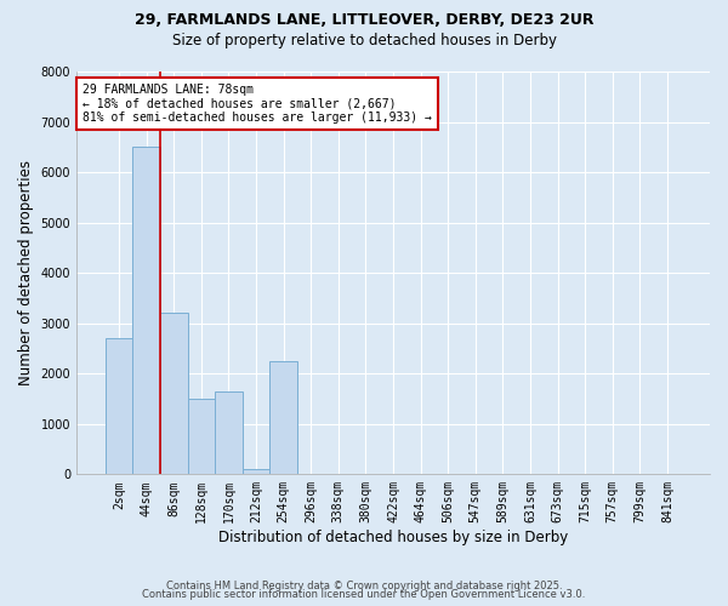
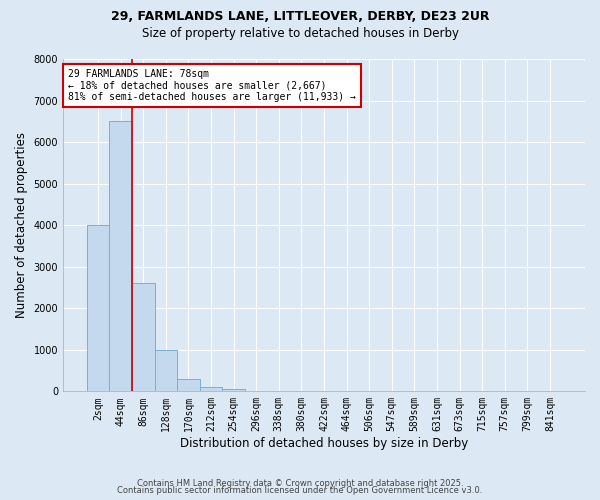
2sqm: 2700 -> 4000
86sqm: 3200 -> 2600
128sqm: 1500 -> 1000
170sqm: 1650 -> 300
254sqm: 2250 -> 50
